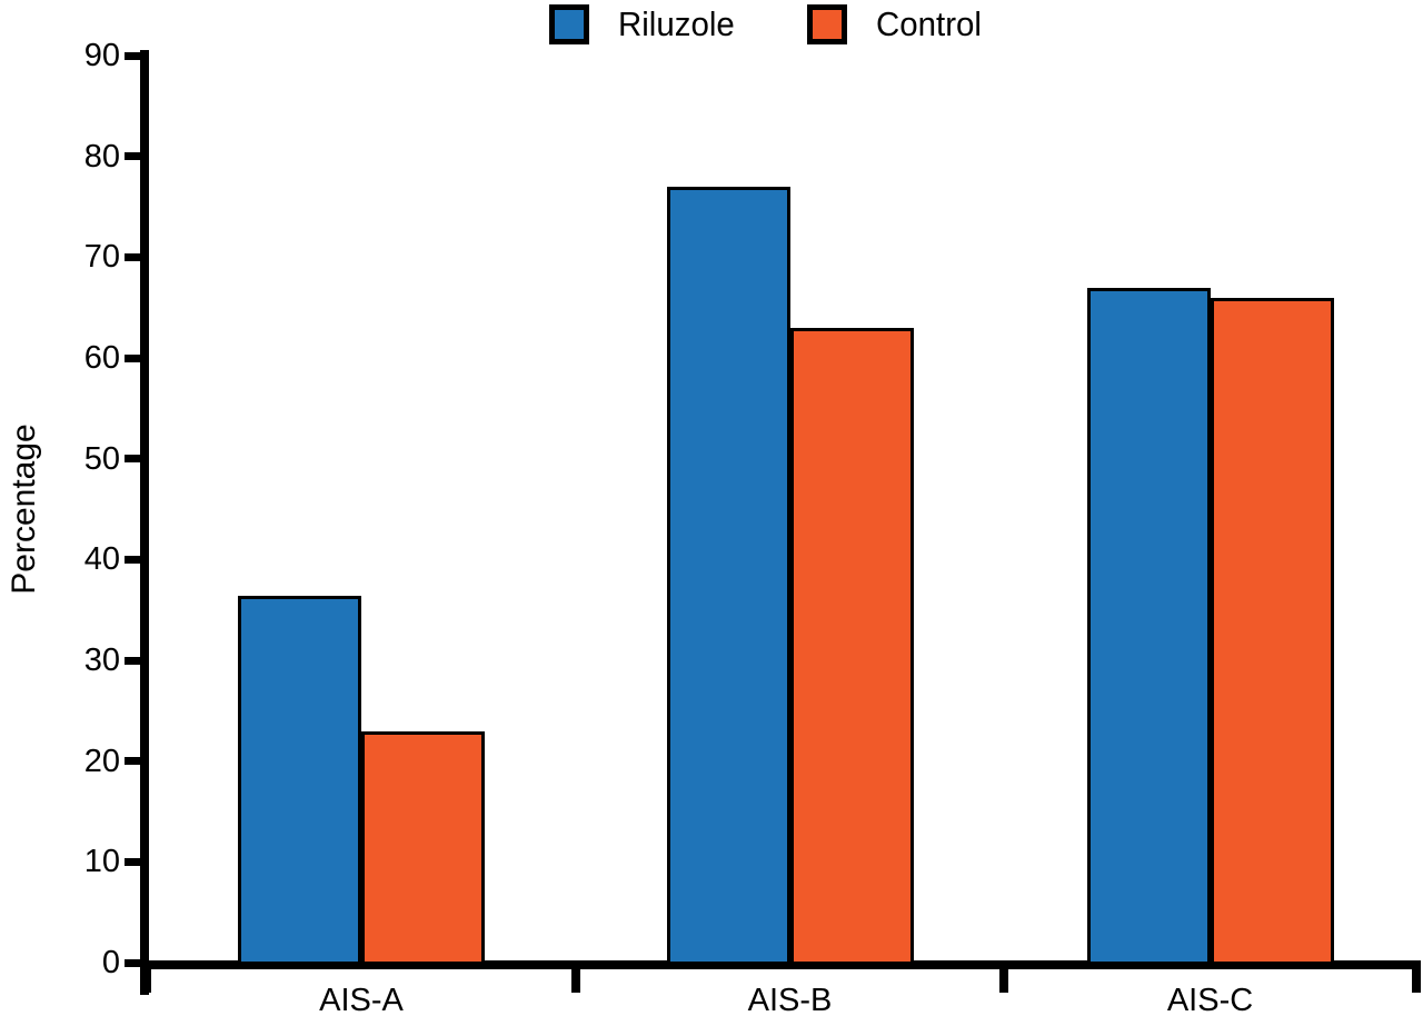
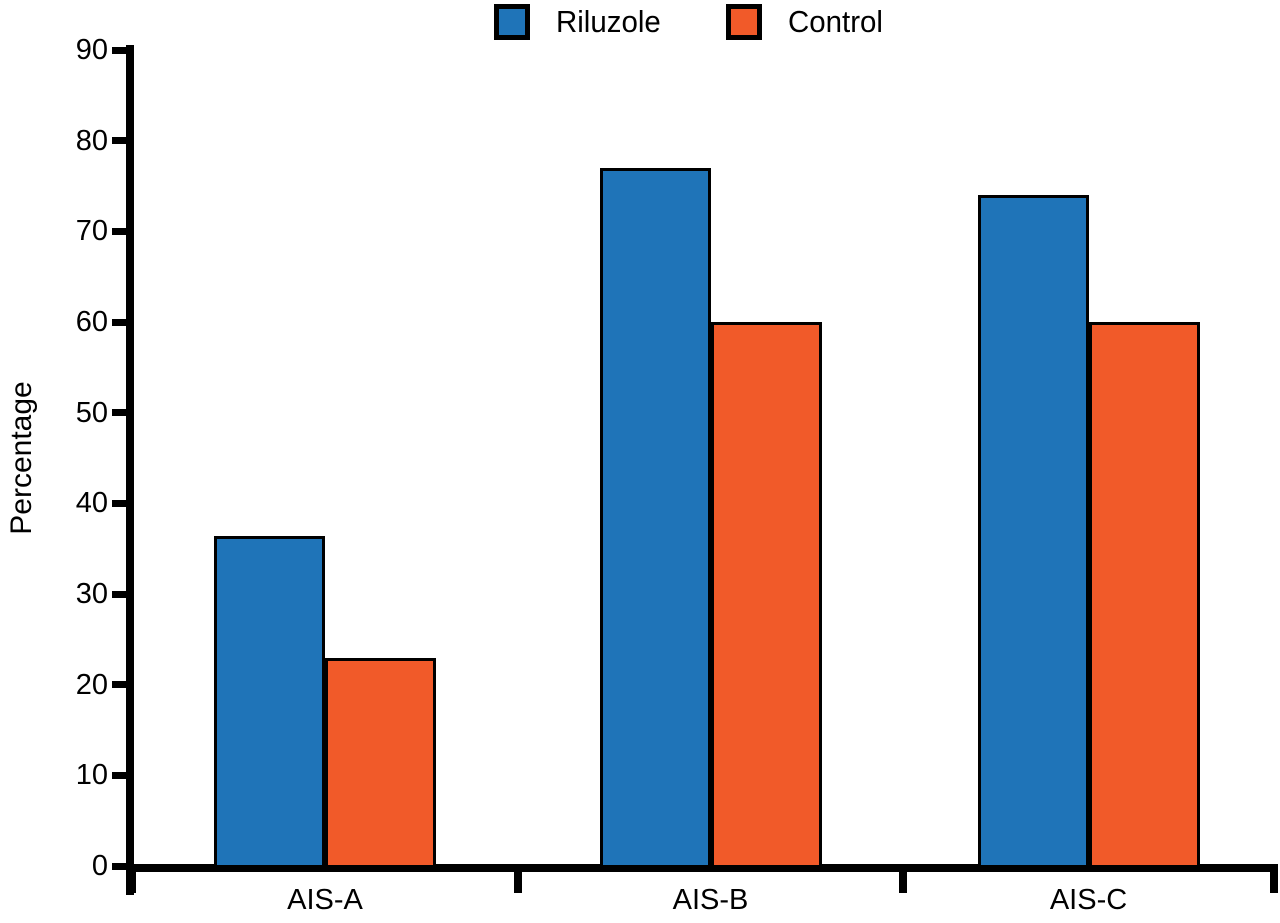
Control/AIS-B: 63 -> 60
Riluzole/AIS-C: 67 -> 74
Control/AIS-C: 66 -> 60
